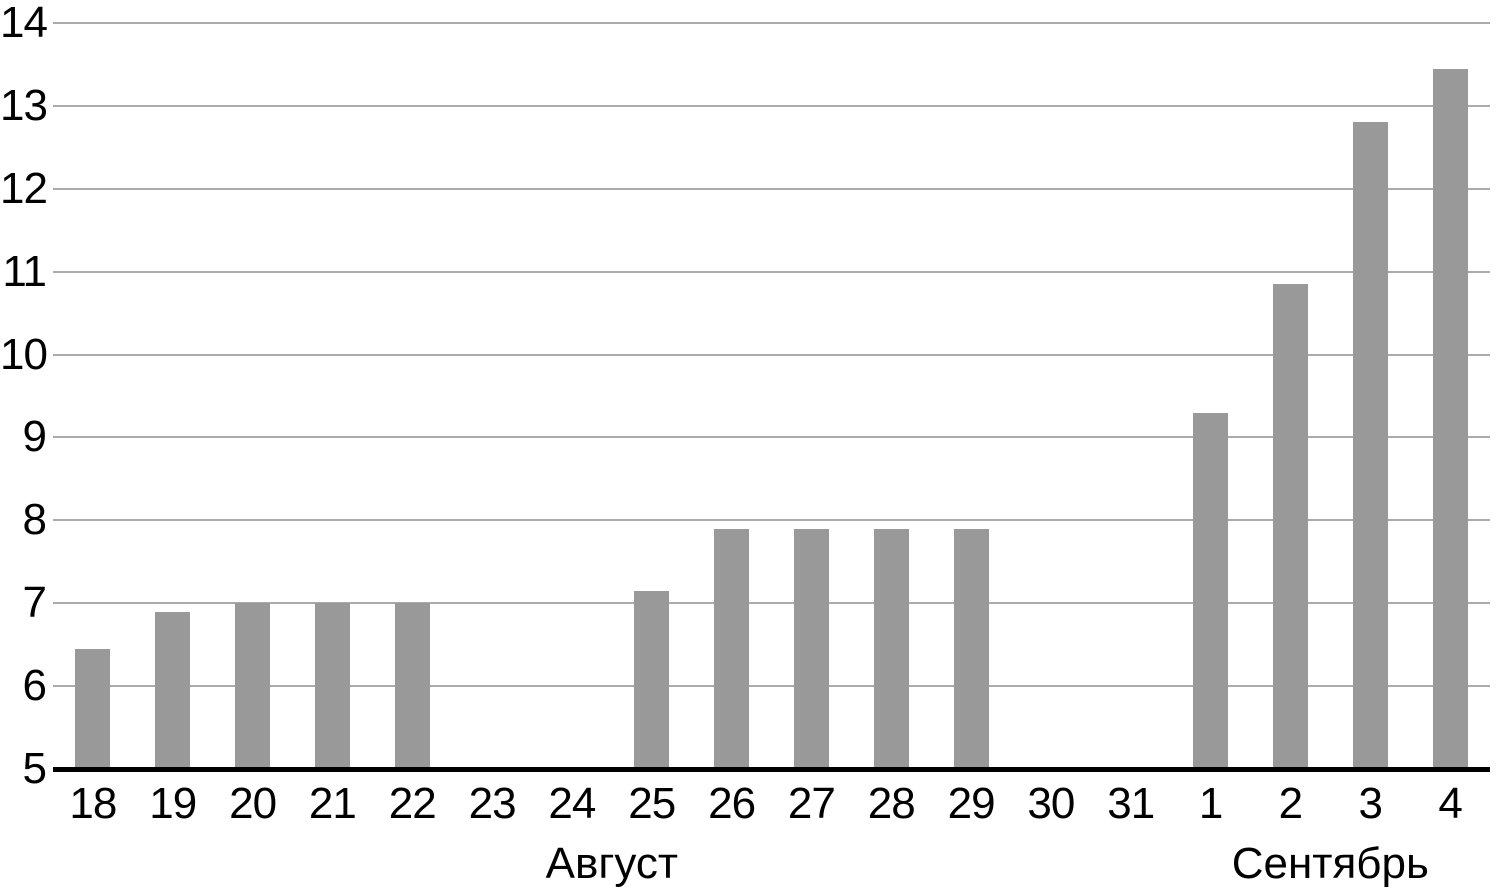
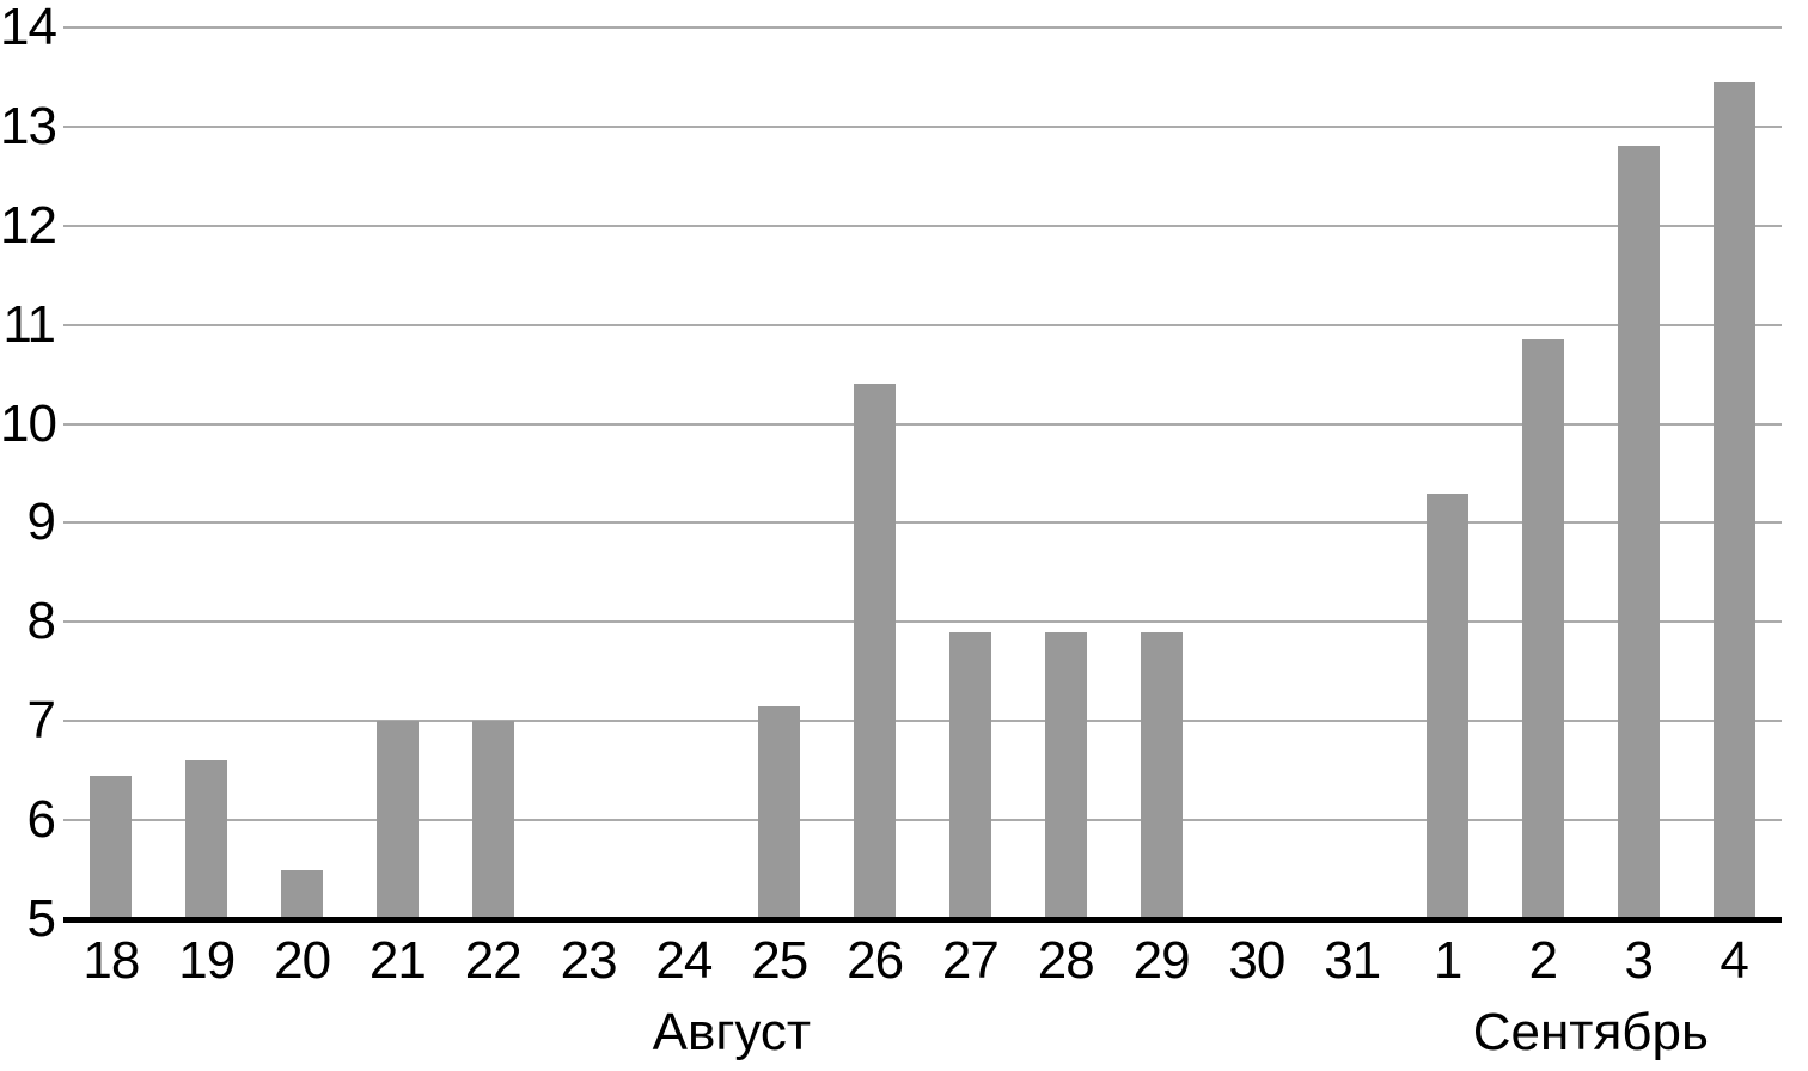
19: 6.9 -> 6.6
20: 7.0 -> 5.5
26: 7.9 -> 10.4
